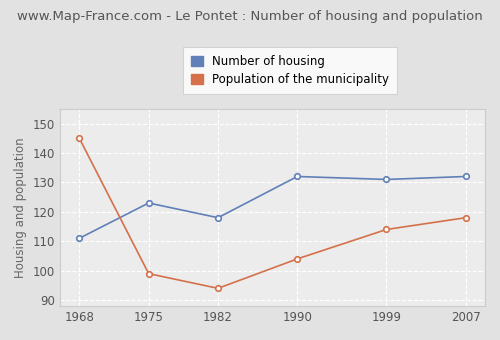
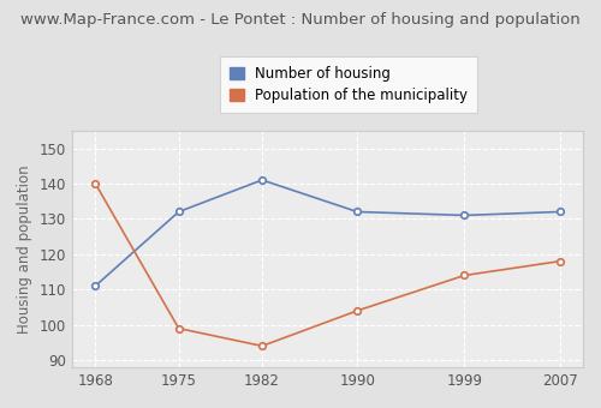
Population of the municipality/1968: 145 -> 140
Number of housing/1975: 123 -> 132
Number of housing/1982: 118 -> 141
